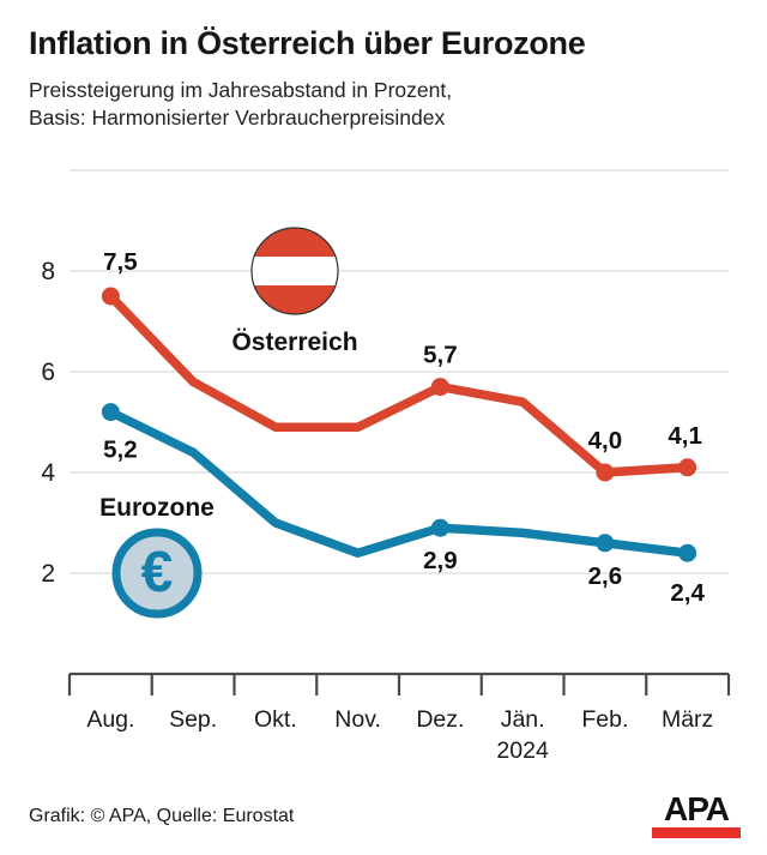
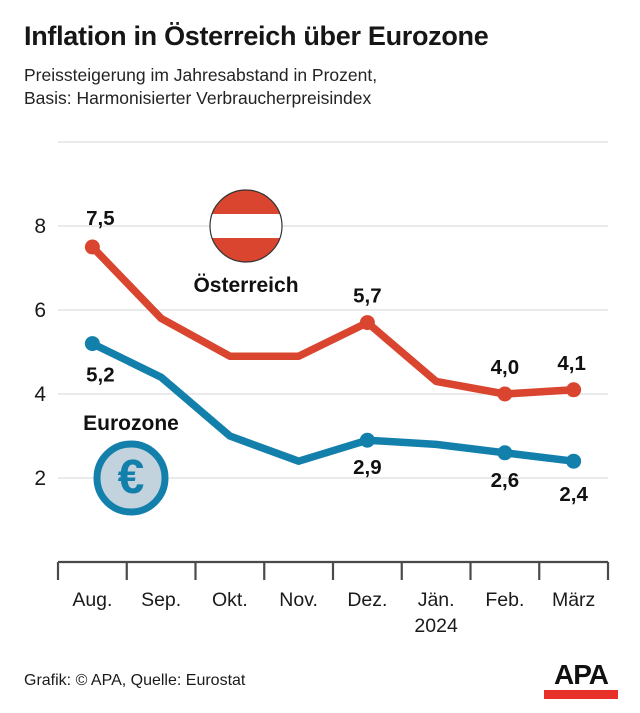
Österreich/Jän.: 5.4 -> 4.3
